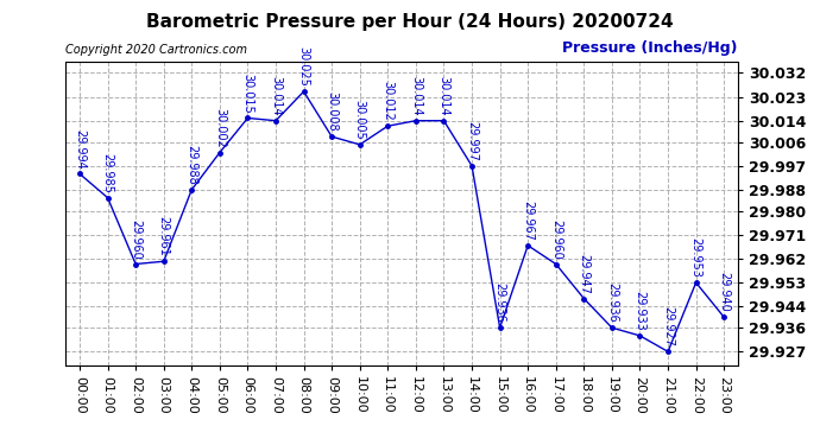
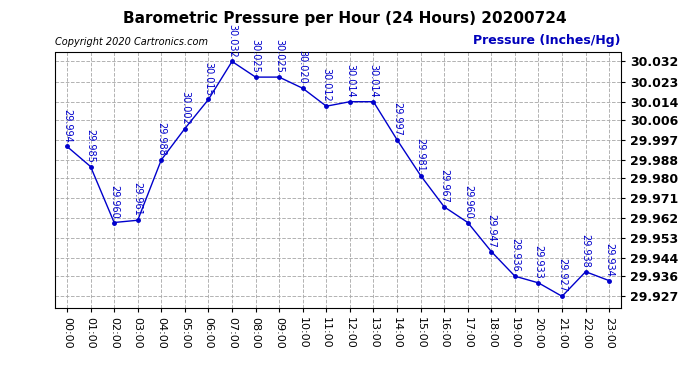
07:00: 30.014 -> 30.032
09:00: 30.008 -> 30.025
10:00: 30.005 -> 30.020
15:00: 29.936 -> 29.981
22:00: 29.953 -> 29.938
23:00: 29.940 -> 29.934
